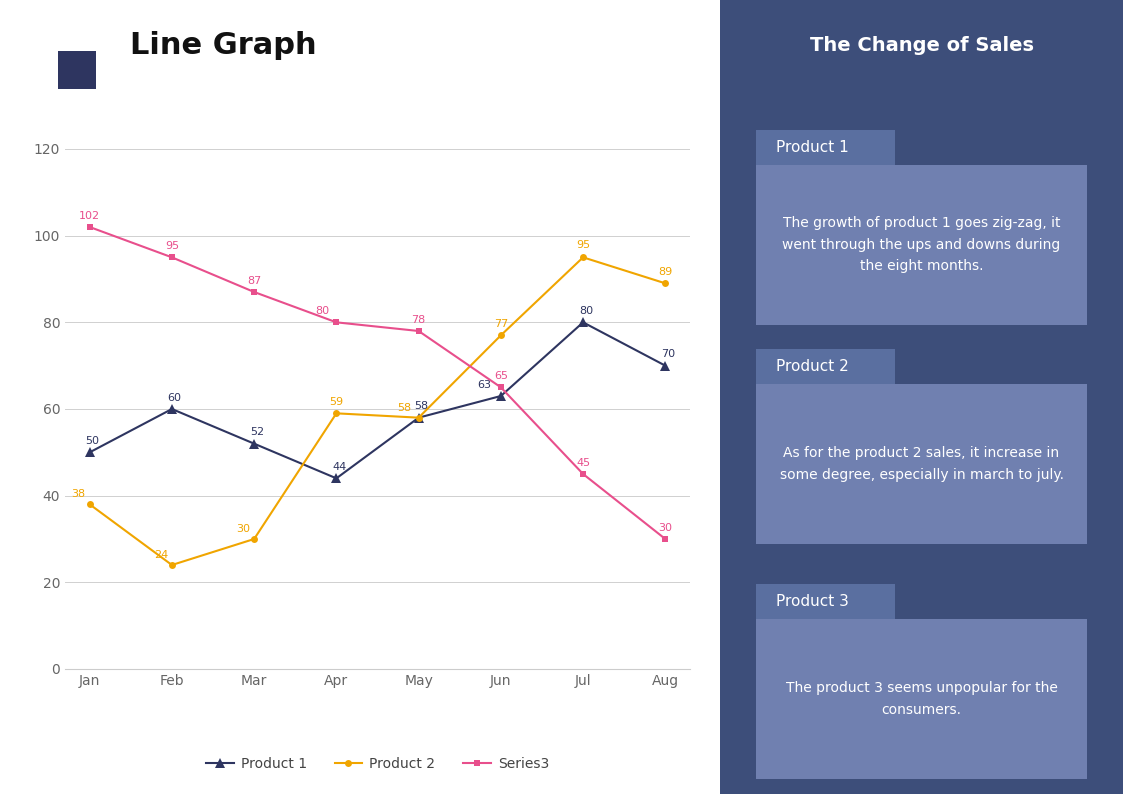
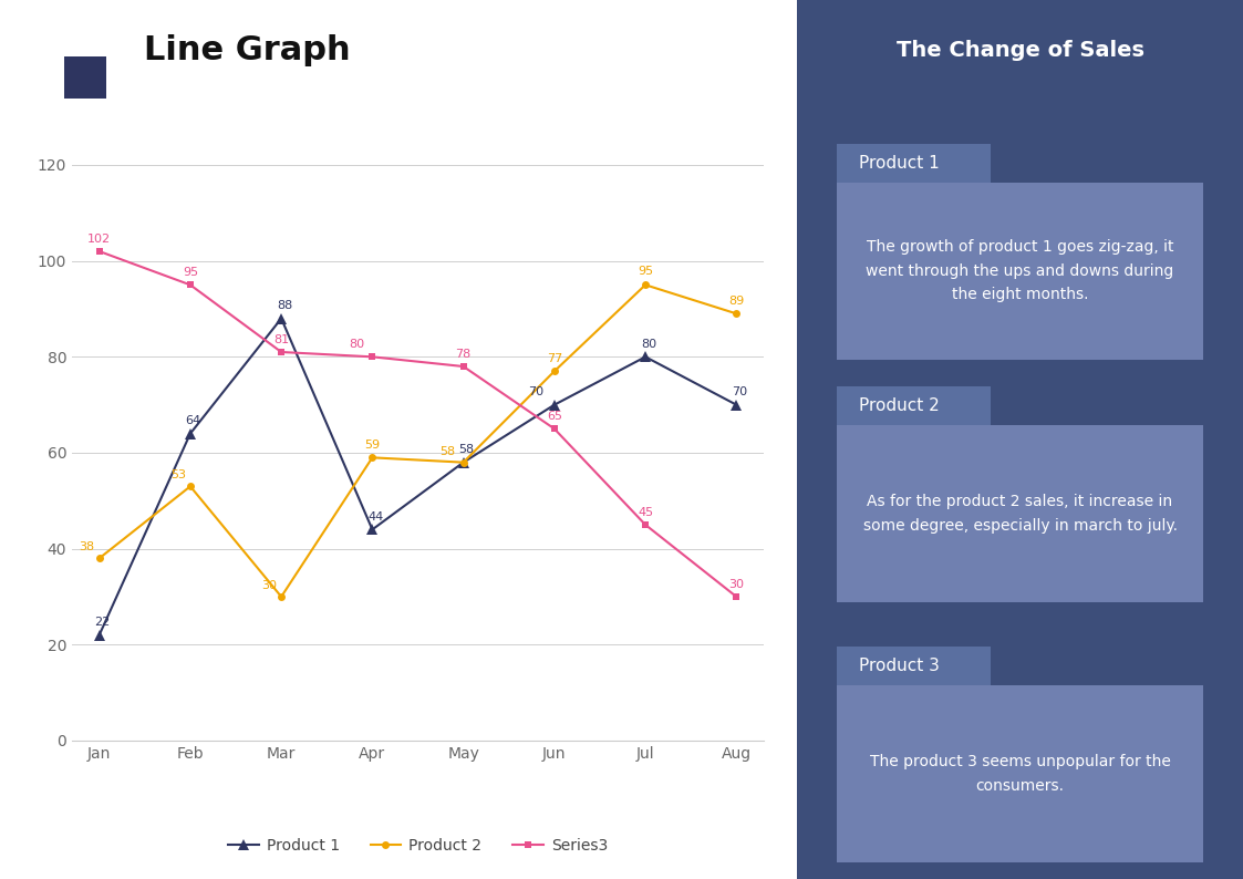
Product 1/Jan: 50 -> 22
Product 1/Feb: 60 -> 64
Product 2/Feb: 24 -> 53
Product 1/Mar: 52 -> 88
Series3/Mar: 87 -> 81
Product 1/Jun: 63 -> 70
